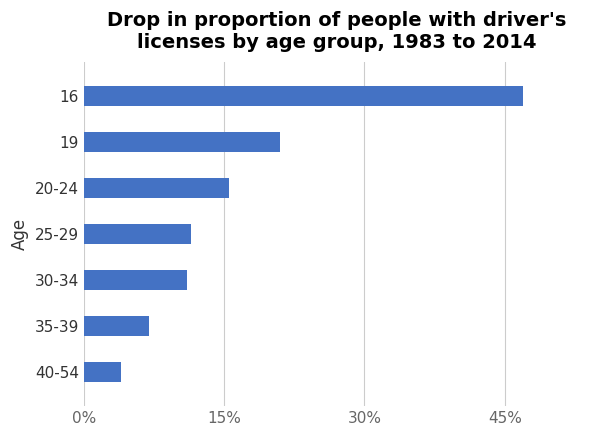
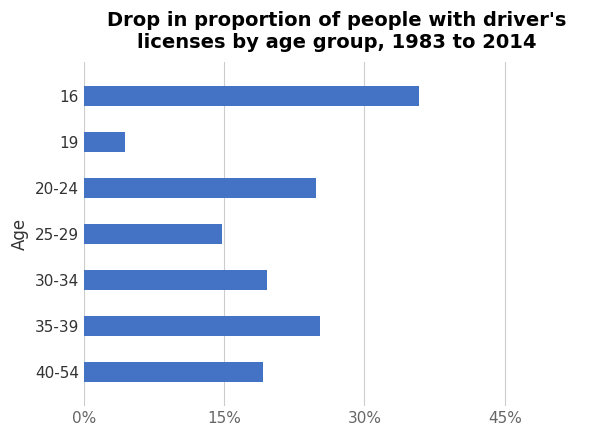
16: 47.0% -> 35.8%
19: 21.0% -> 4.4%
20-24: 15.5% -> 24.8%
25-29: 11.5% -> 14.8%
30-34: 11.0% -> 19.6%
35-39: 7.0% -> 25.2%
40-54: 4.0% -> 19.2%
